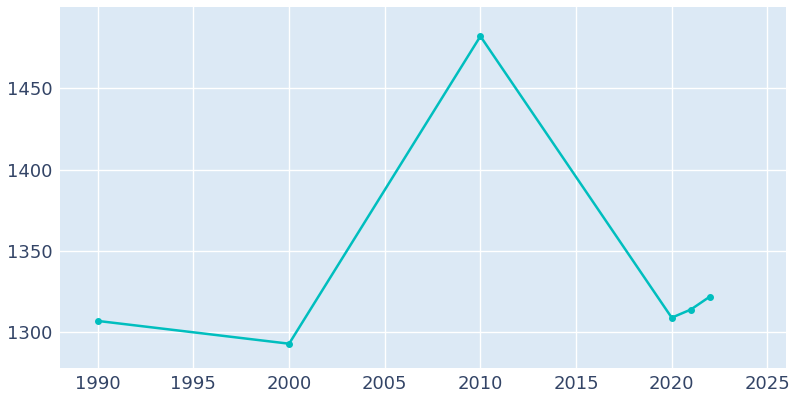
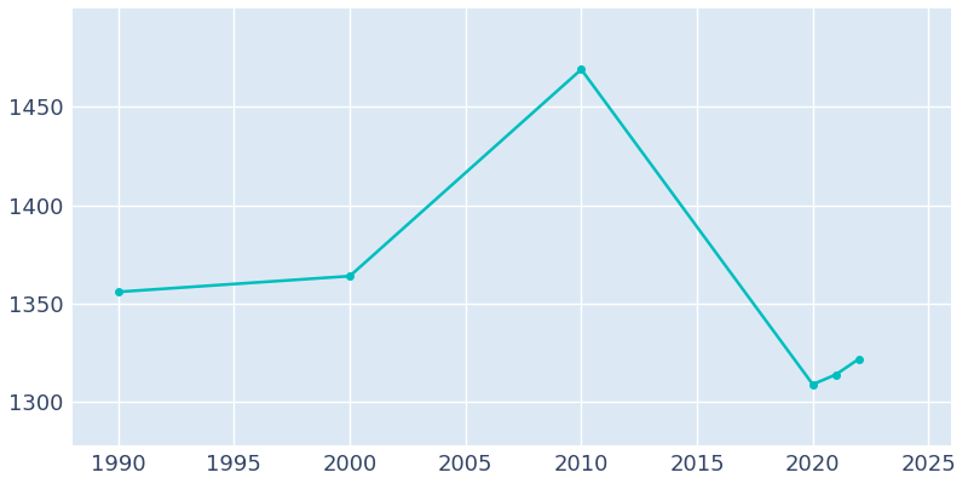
1990: 1307 -> 1356
2000: 1293 -> 1364
2010: 1482 -> 1469
